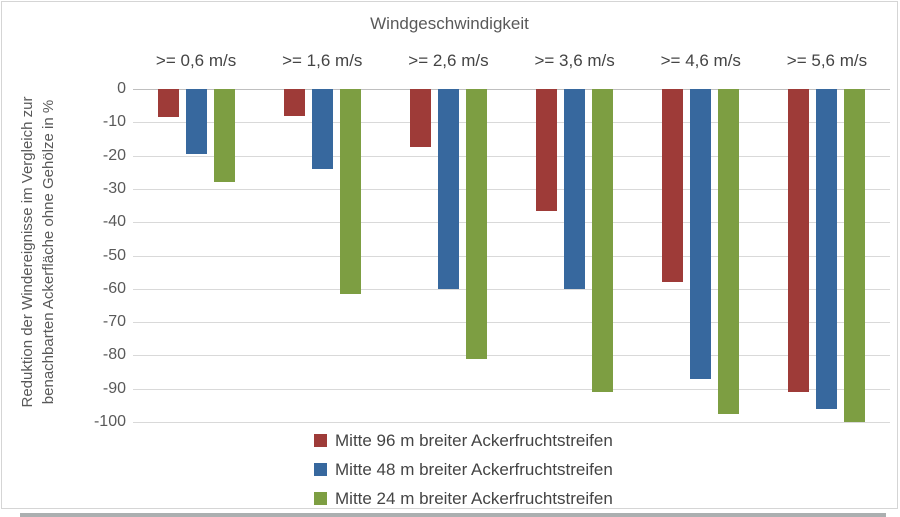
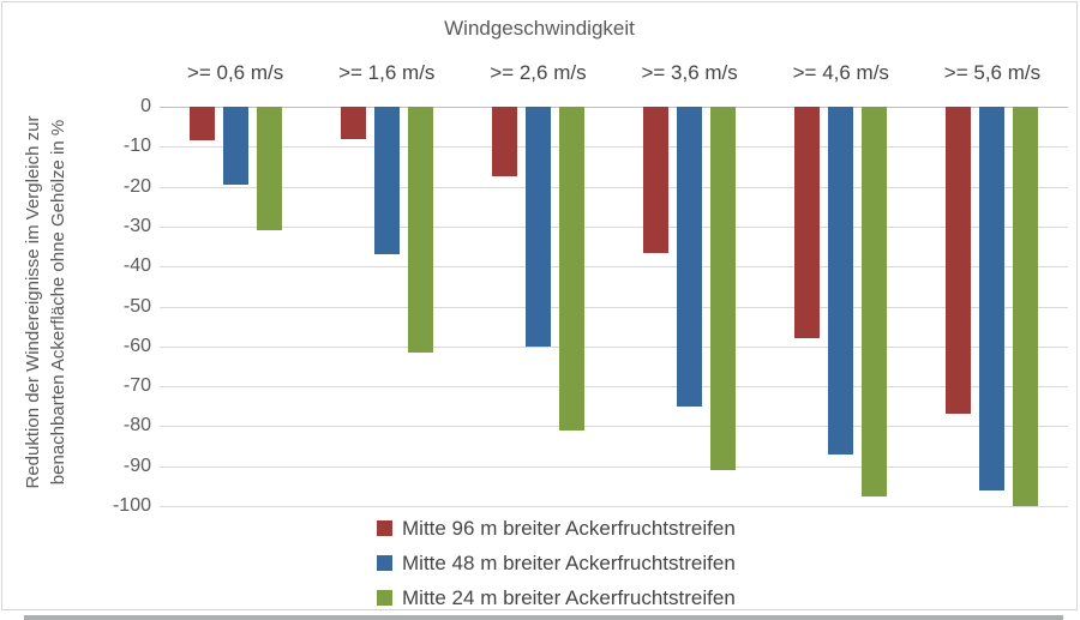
Mitte 24 m breiter Ackerfruchtstreifen/>= 0,6 m/s: -28 -> -31
Mitte 48 m breiter Ackerfruchtstreifen/>= 1,6 m/s: -24 -> -37
Mitte 48 m breiter Ackerfruchtstreifen/>= 3,6 m/s: -60 -> -75
Mitte 96 m breiter Ackerfruchtstreifen/>= 5,6 m/s: -91 -> -77
